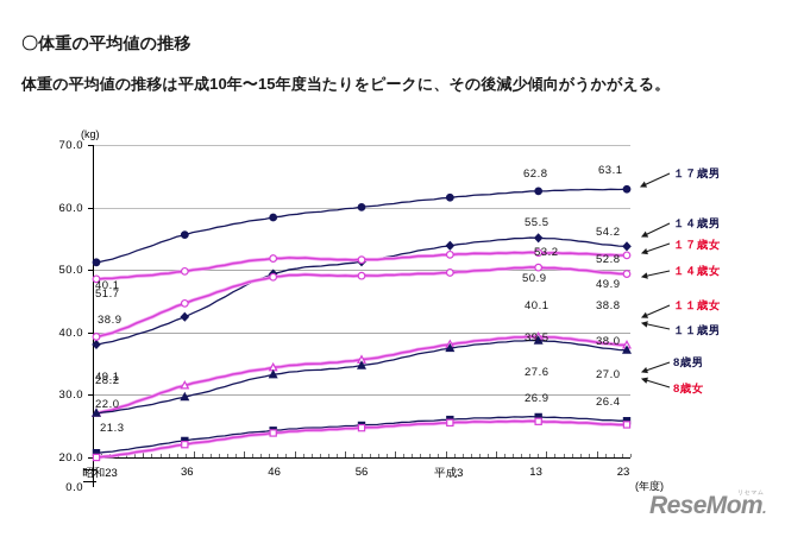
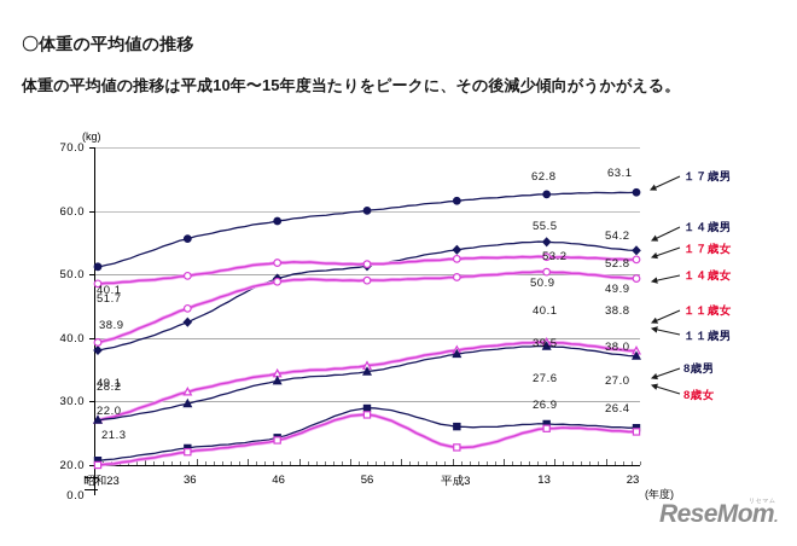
8歳男/56: 26 -> 30
8歳女/56: 26 -> 29
8歳女/平成3: 27 -> 24
